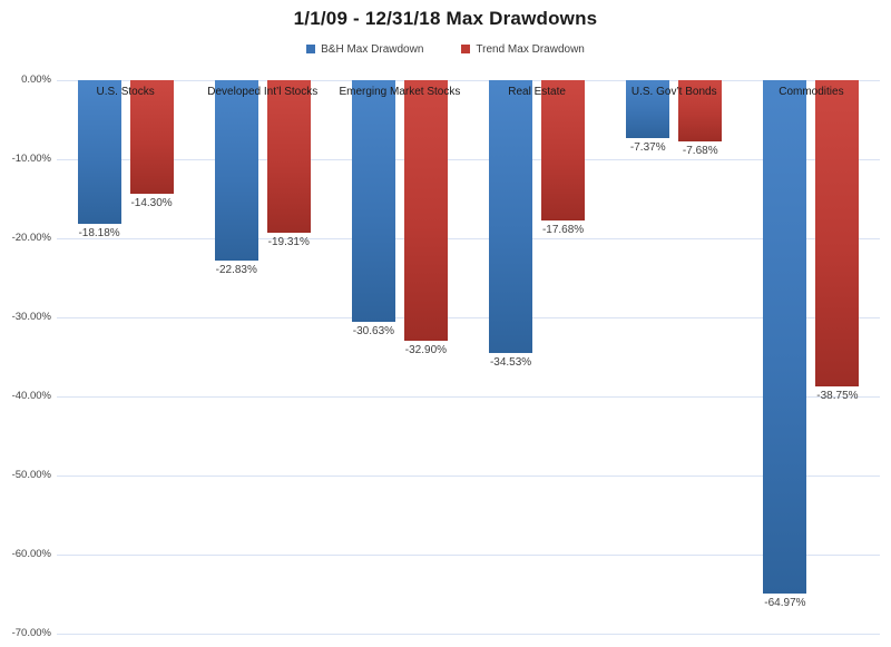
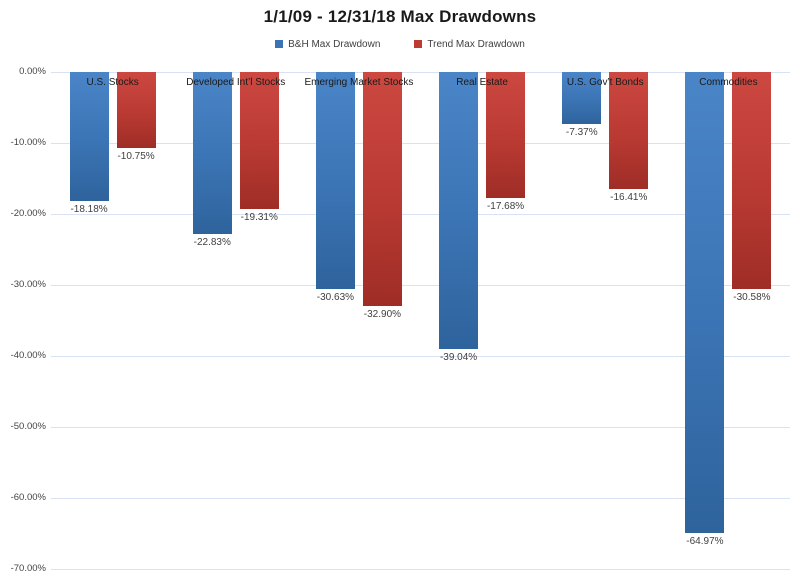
Trend Max Drawdown/U.S. Stocks: -14.30% -> -10.75%
B&H Max Drawdown/Real Estate: -34.53% -> -39.04%
Trend Max Drawdown/U.S. Gov’t Bonds: -7.68% -> -16.41%
Trend Max Drawdown/Commodities: -38.75% -> -30.58%
